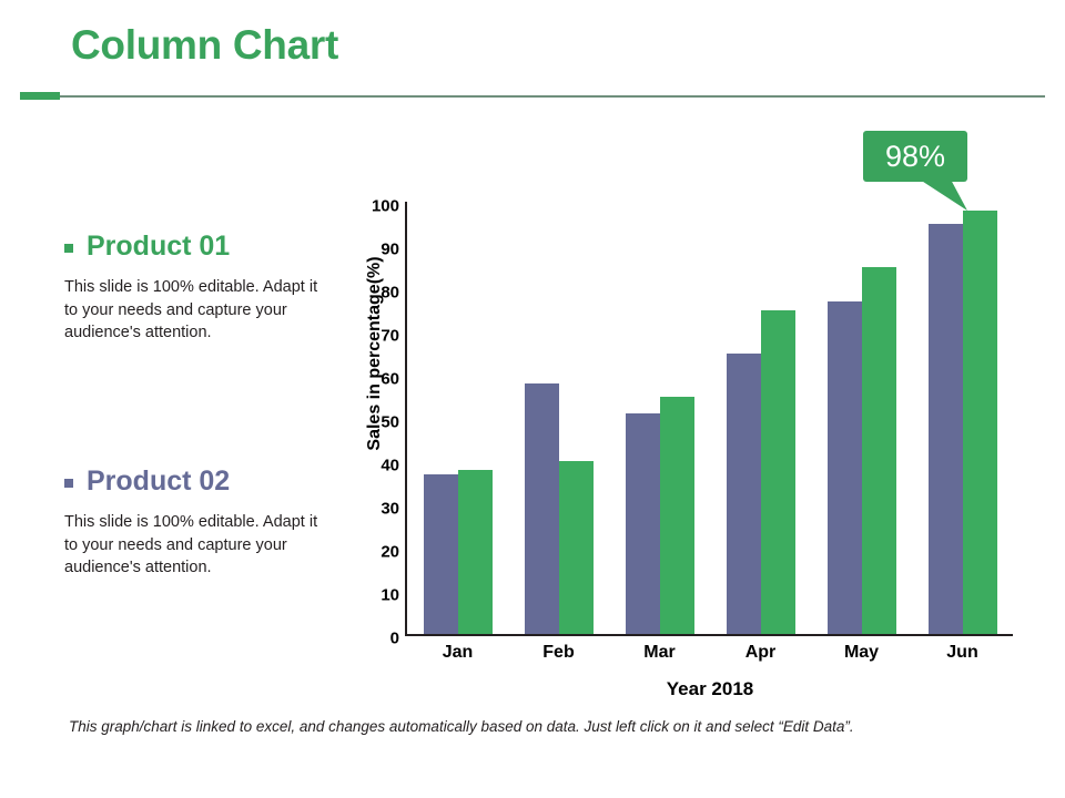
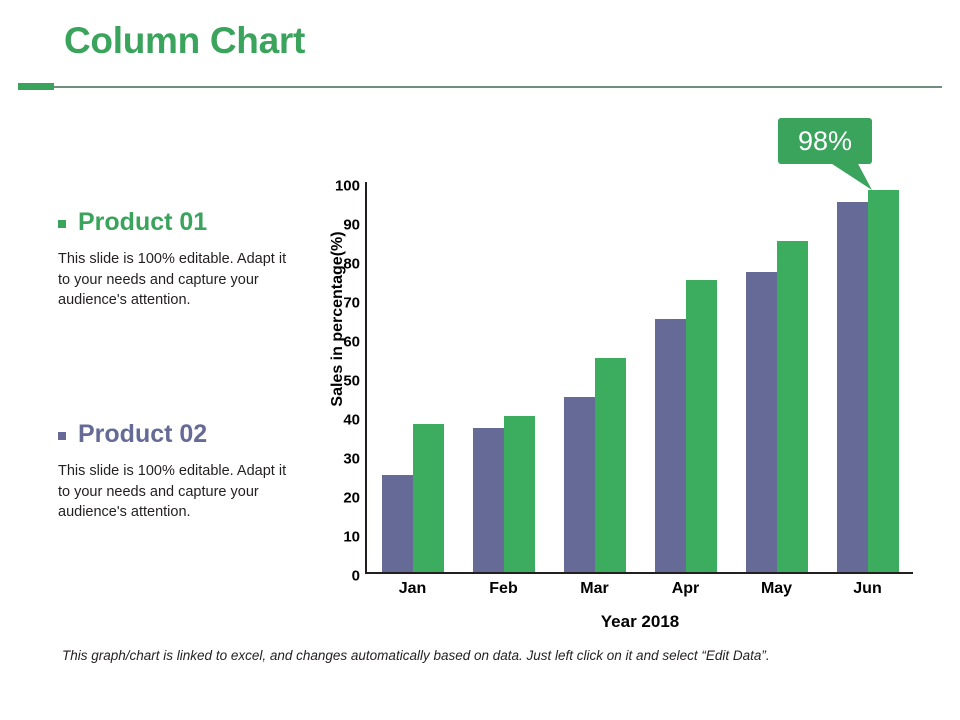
Product 01/Jan: 37 -> 25
Product 01/Feb: 58 -> 37
Product 01/Mar: 51 -> 45
